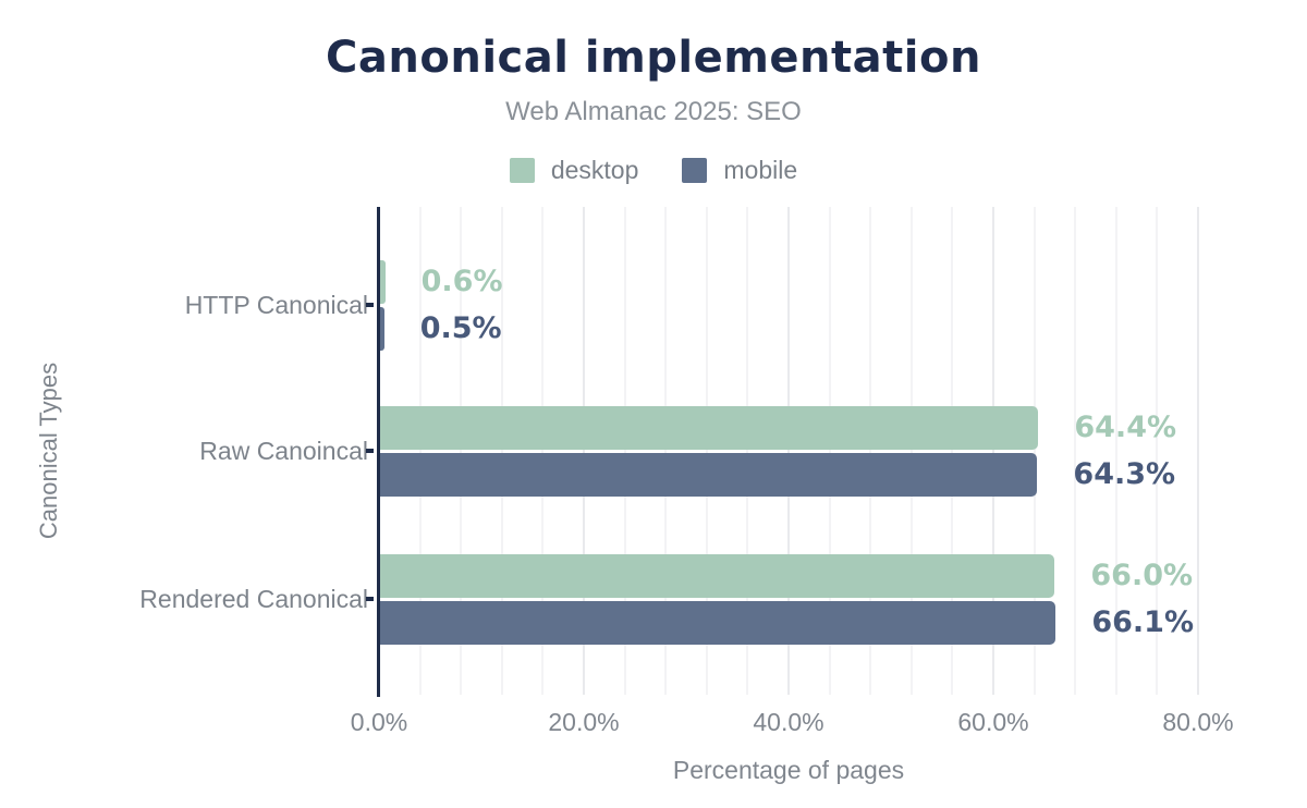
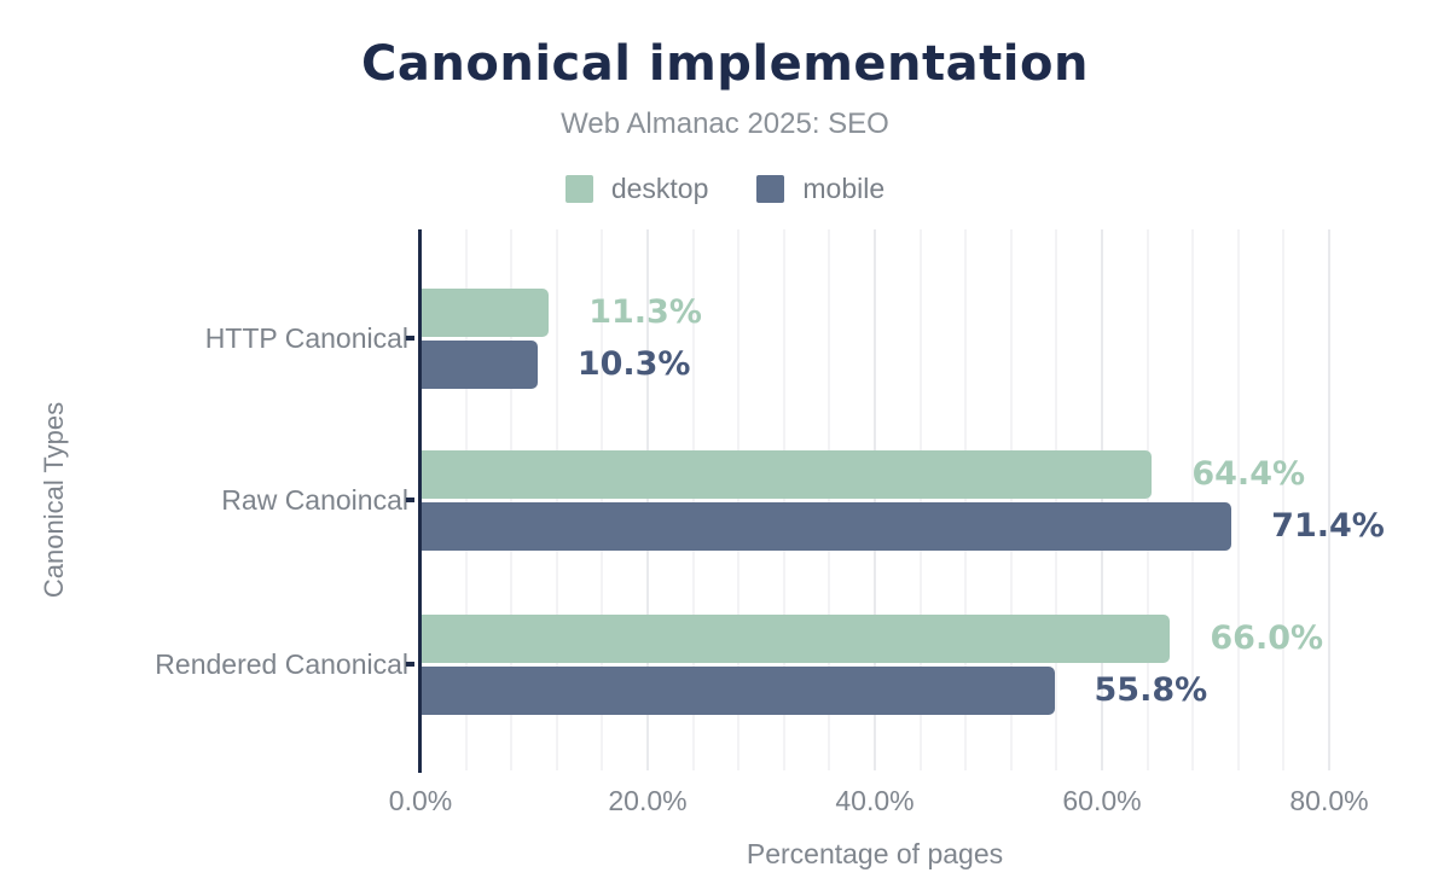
desktop/HTTP Canonical: 0.6% -> 11.3%
mobile/HTTP Canonical: 0.5% -> 10.3%
mobile/Raw Canoincal: 64.3% -> 71.4%
mobile/Rendered Canonical: 66.1% -> 55.8%
